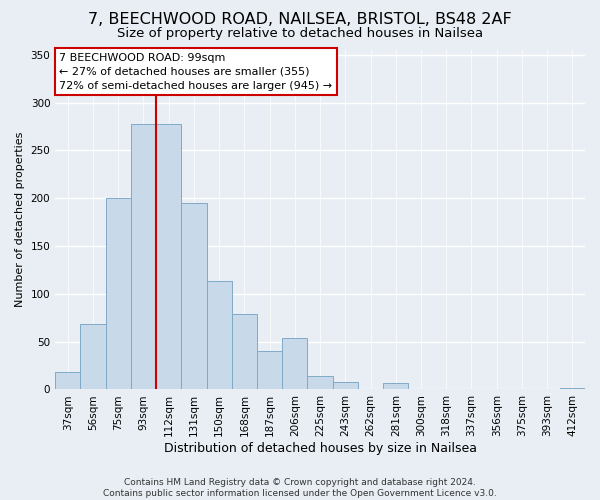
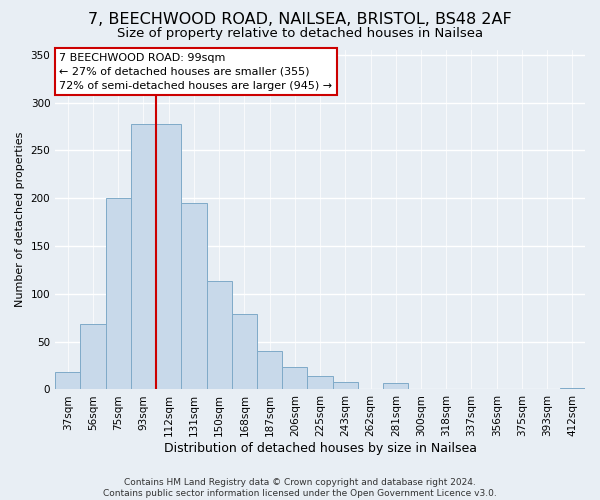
206sqm: 54 -> 24
